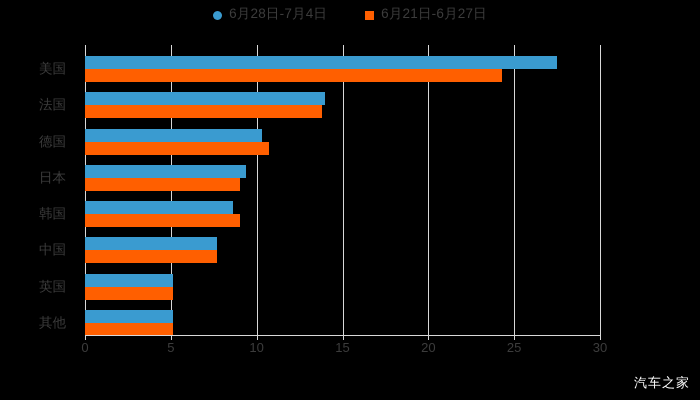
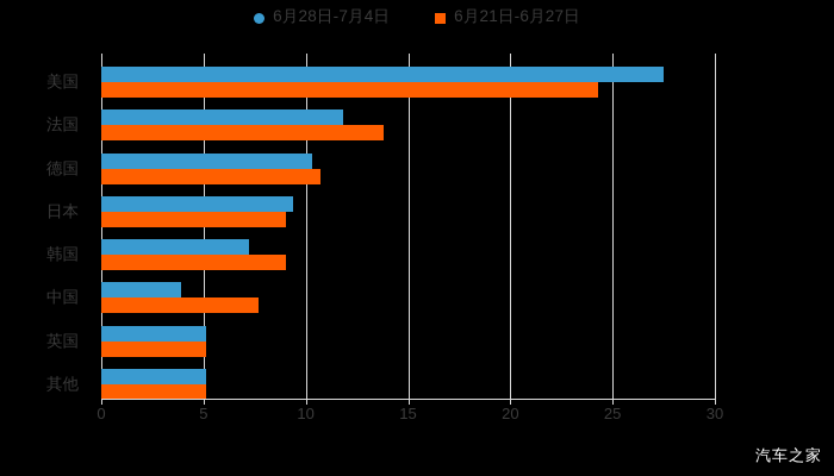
6月28日-7月4日/法国: 14.0 -> 11.8
6月28日-7月4日/韩国: 8.6 -> 7.2
6月28日-7月4日/中国: 7.7 -> 3.9
